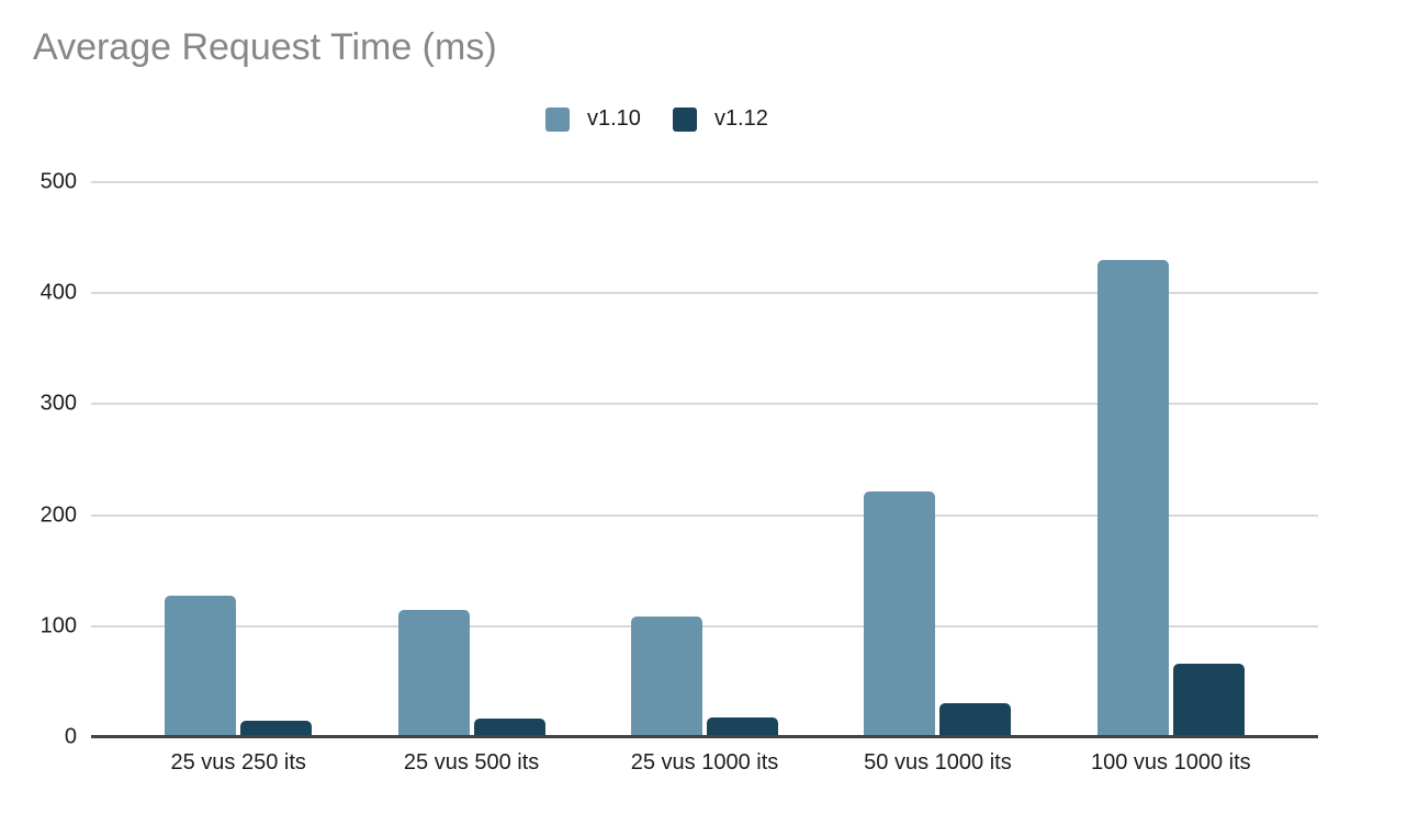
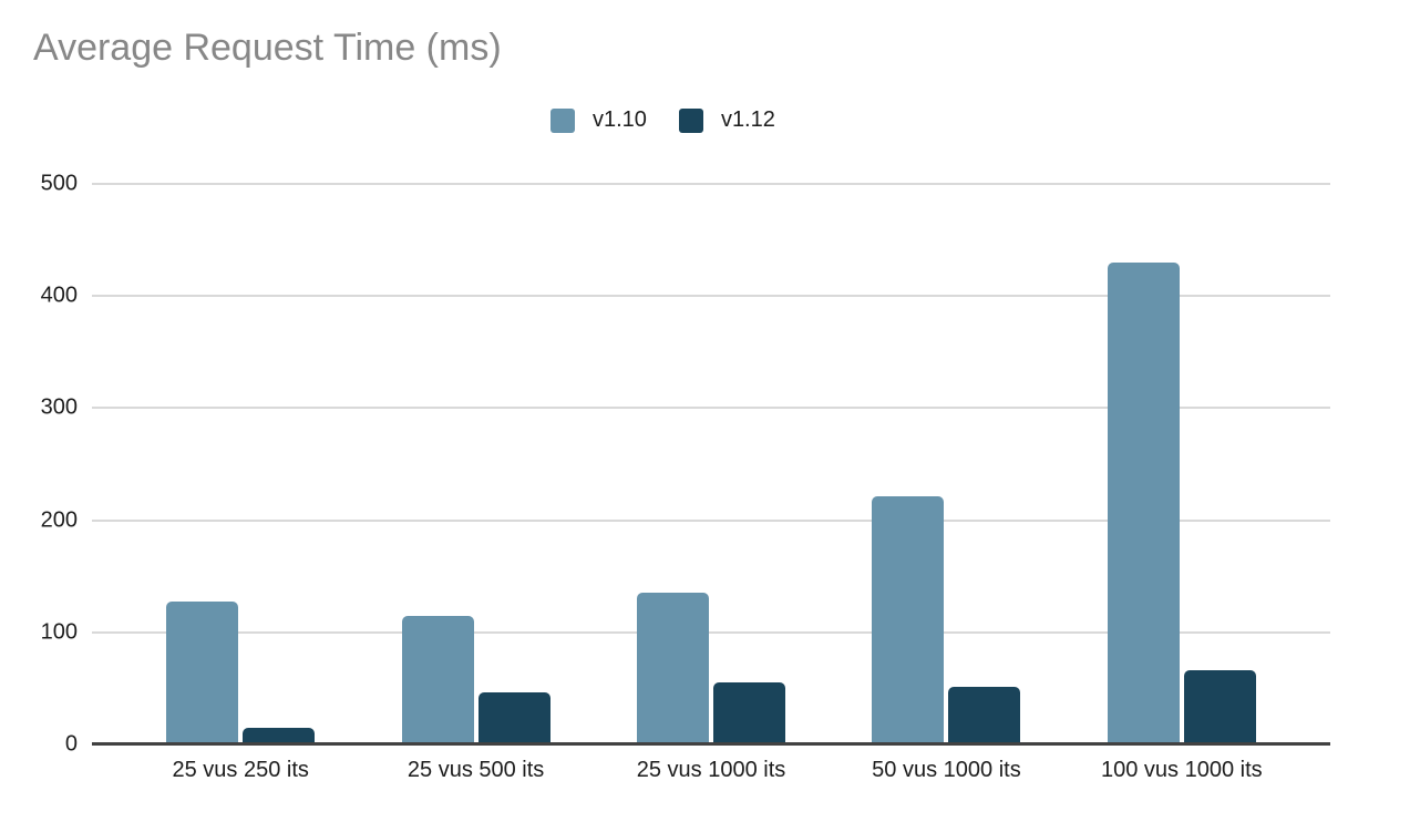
v1.12/25 vus 500 its: 17 -> 46
v1.10/25 vus 1000 its: 109 -> 135
v1.12/25 vus 1000 its: 18 -> 55
v1.12/50 vus 1000 its: 31 -> 51
